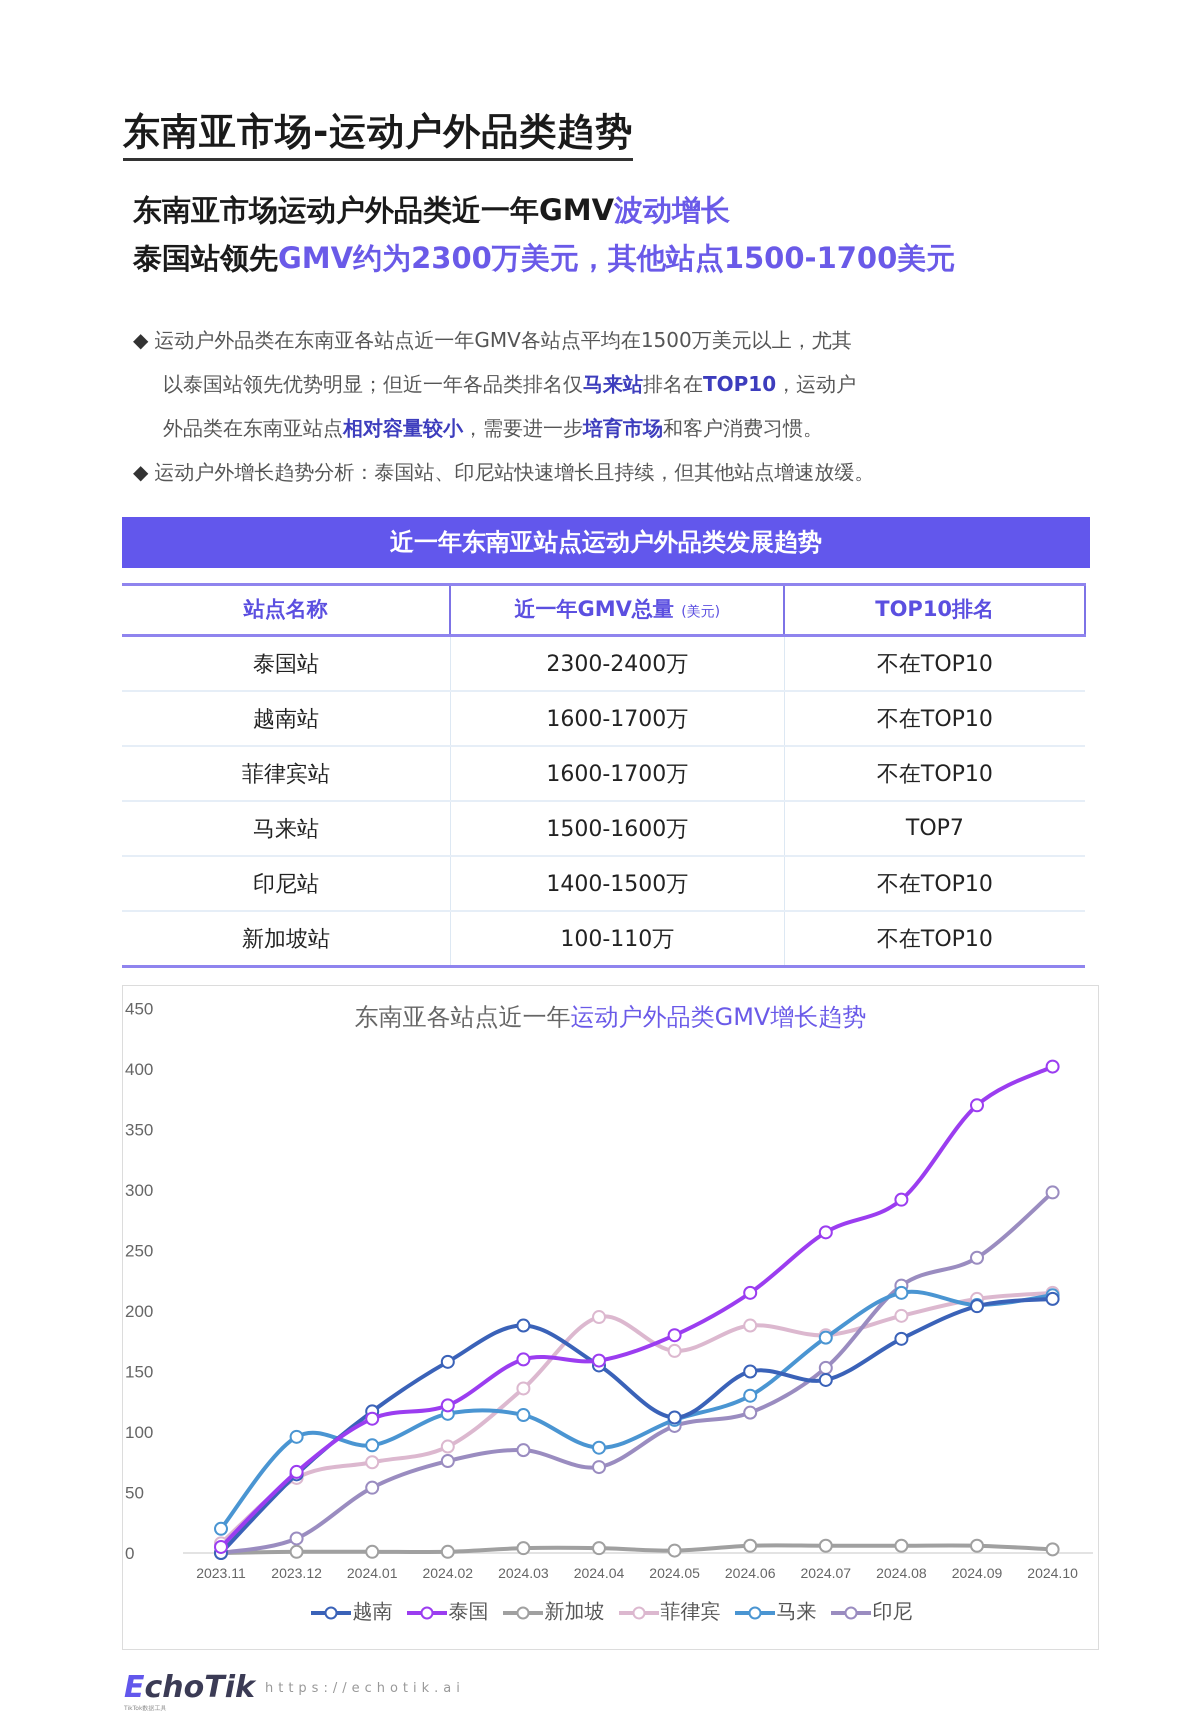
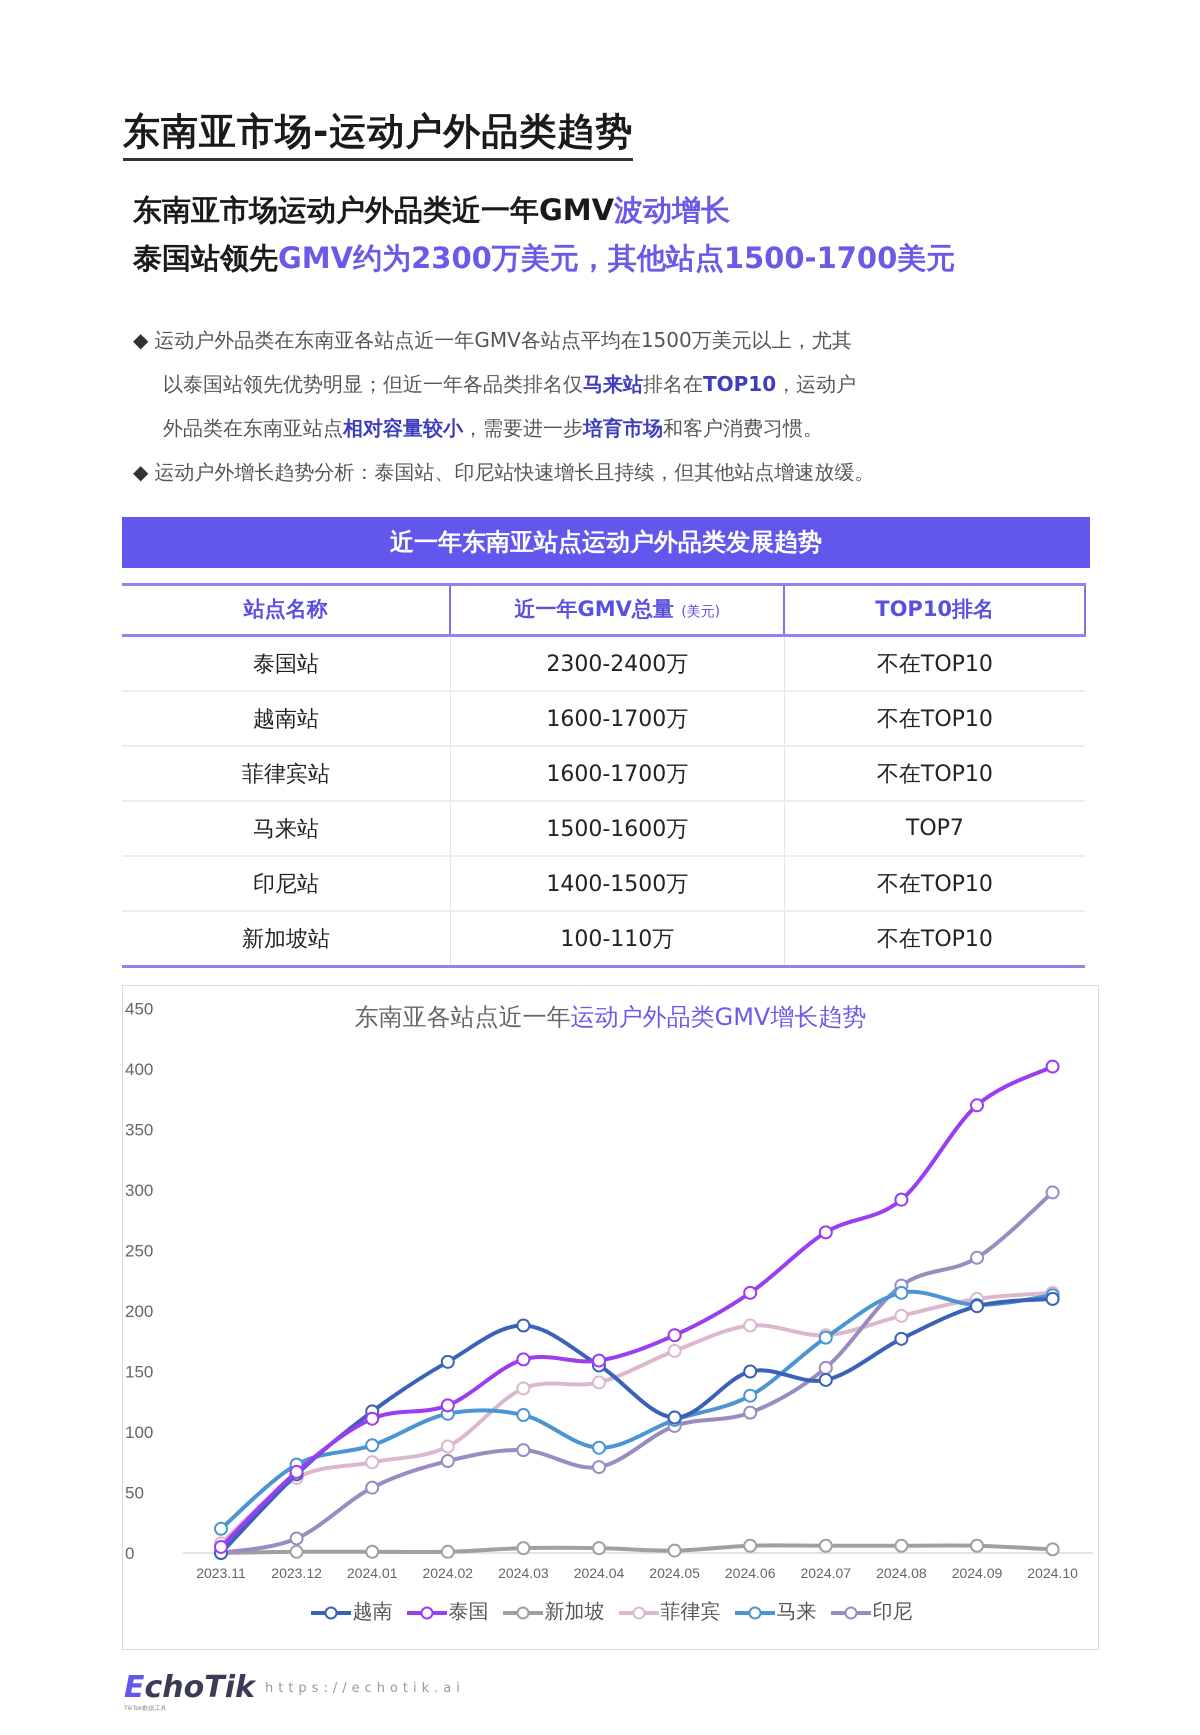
马来/2023.12: 96 -> 73
菲律宾/2024.04: 195 -> 141
